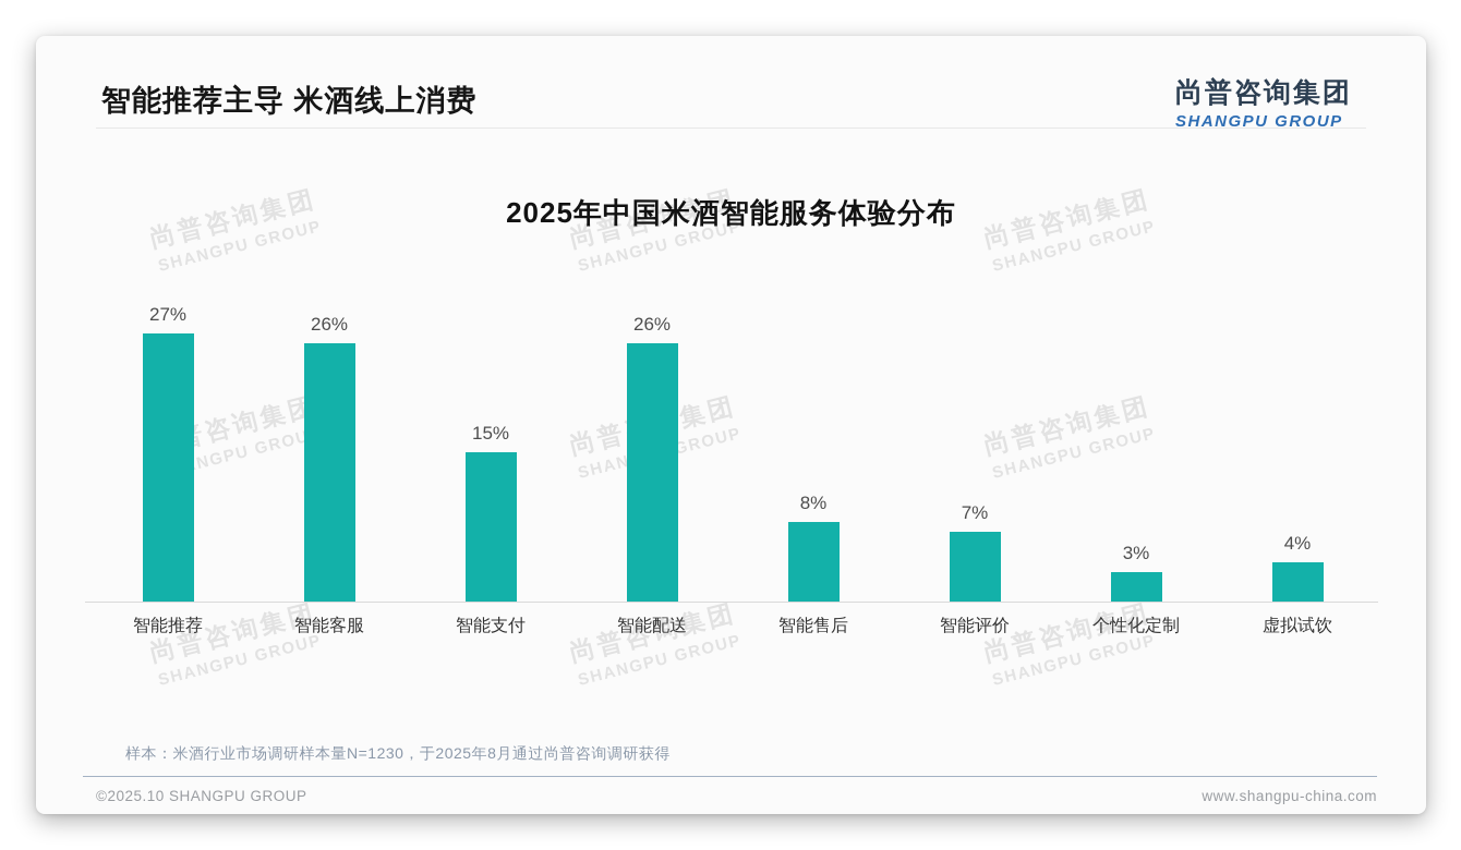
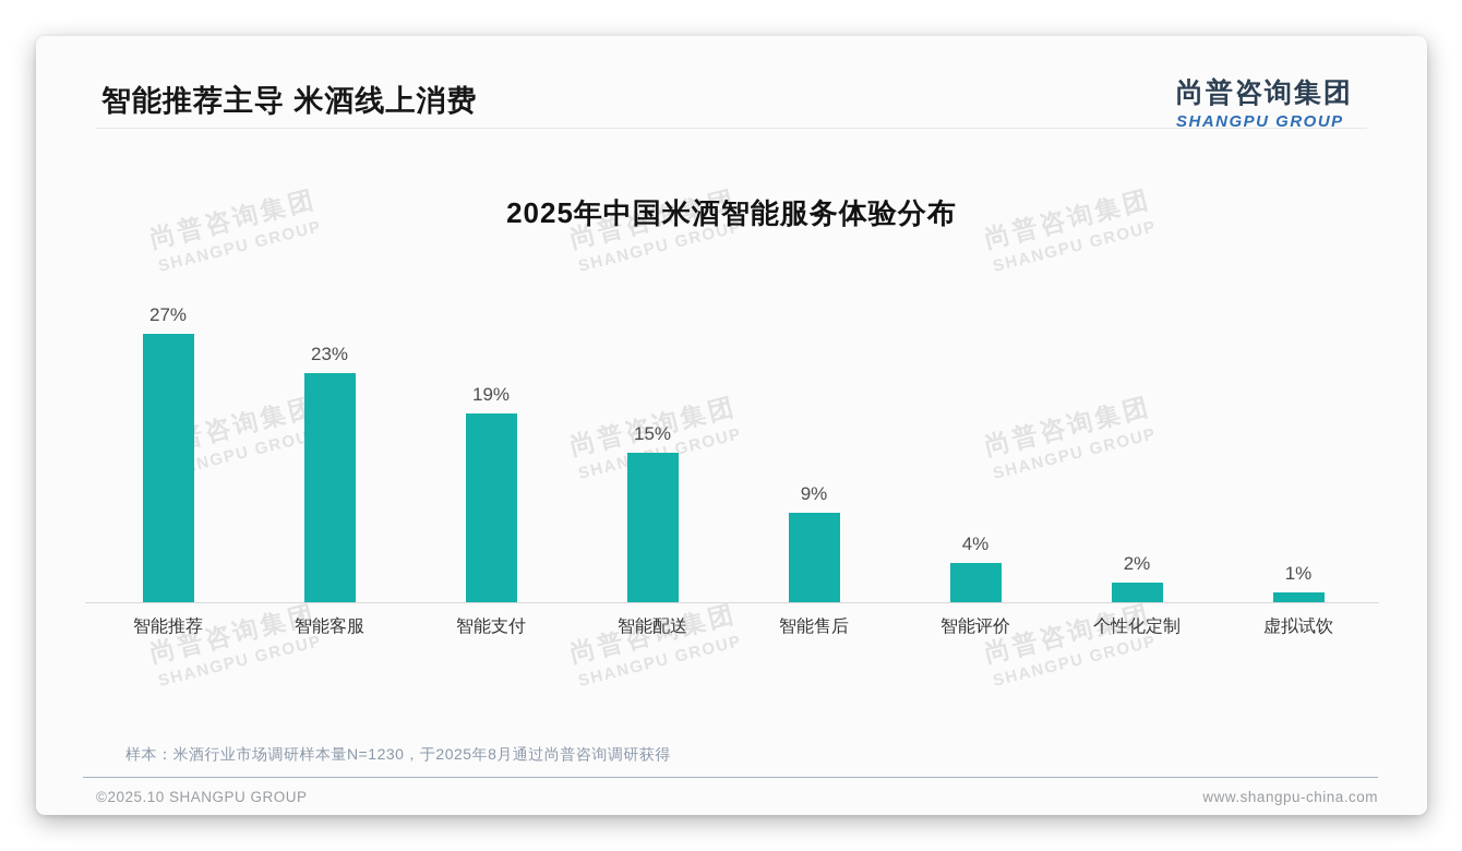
智能客服: 26% -> 23%
智能支付: 15% -> 19%
智能配送: 26% -> 15%
智能售后: 8% -> 9%
智能评价: 7% -> 4%
个性化定制: 3% -> 2%
虚拟试饮: 4% -> 1%
